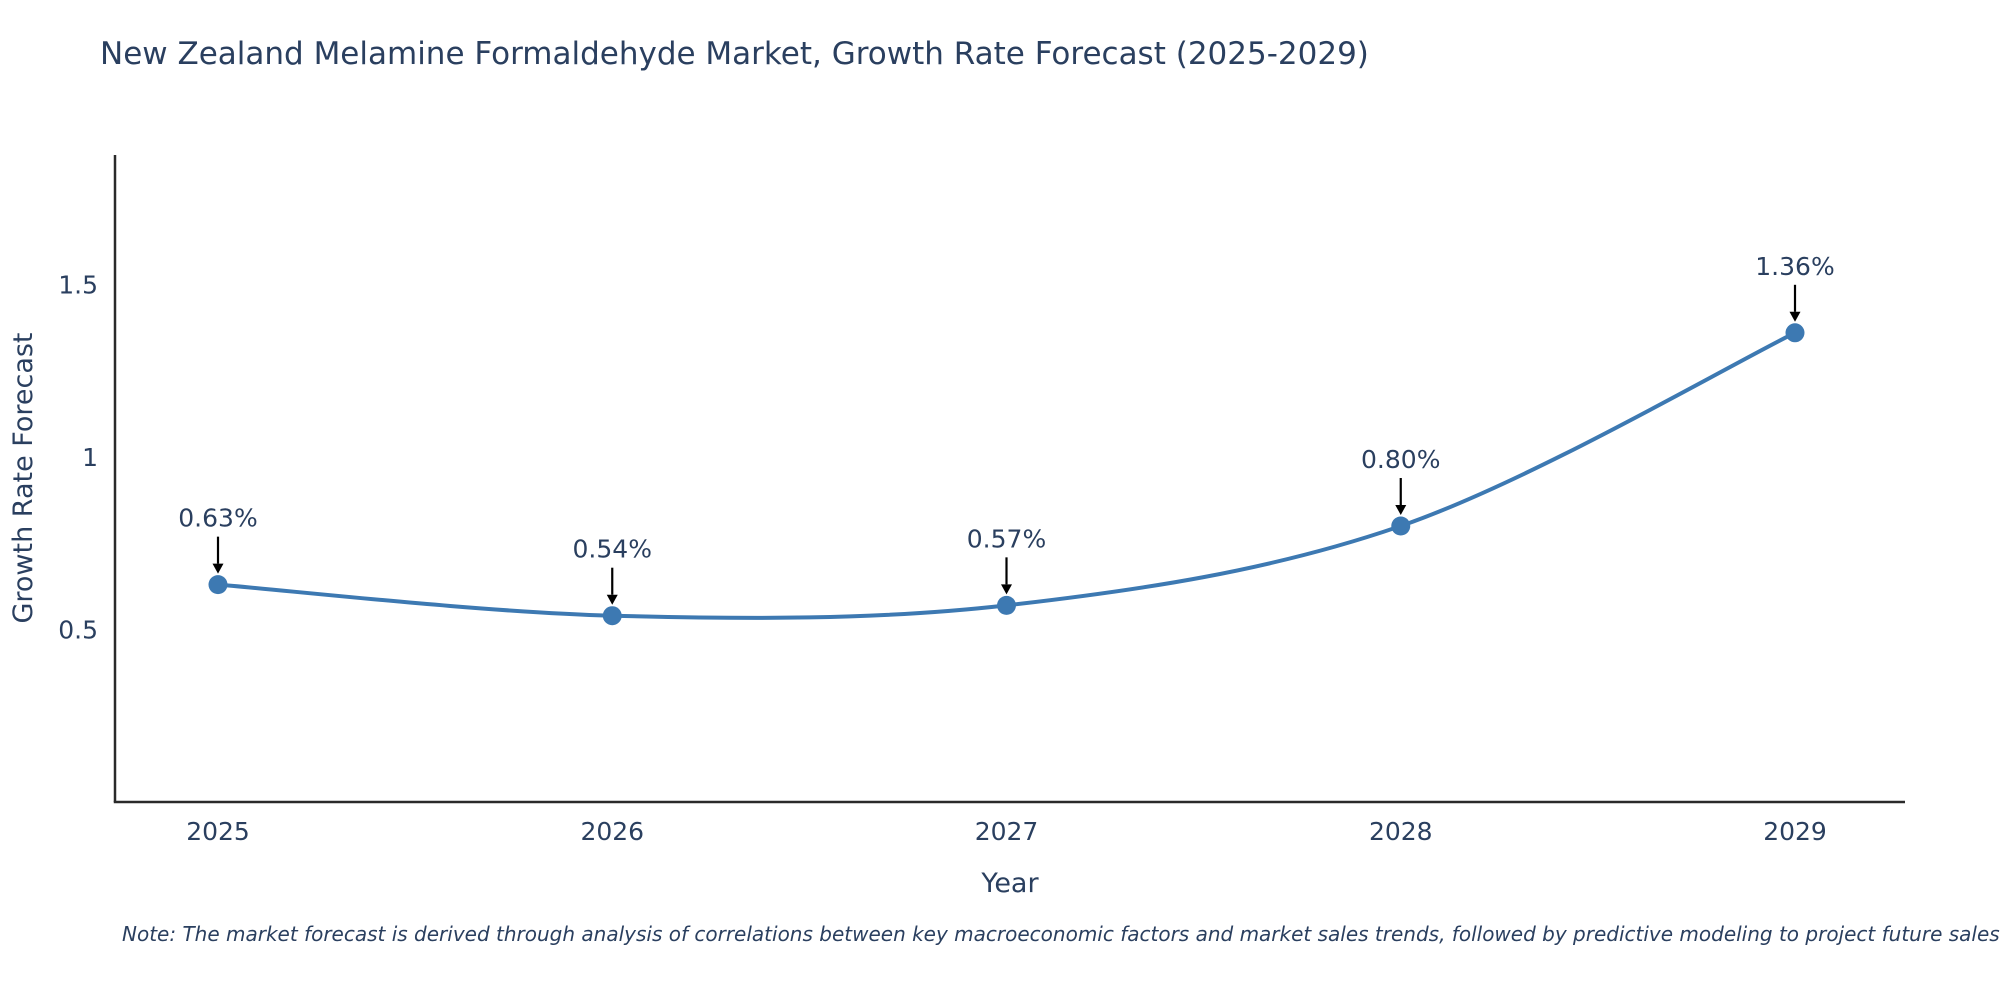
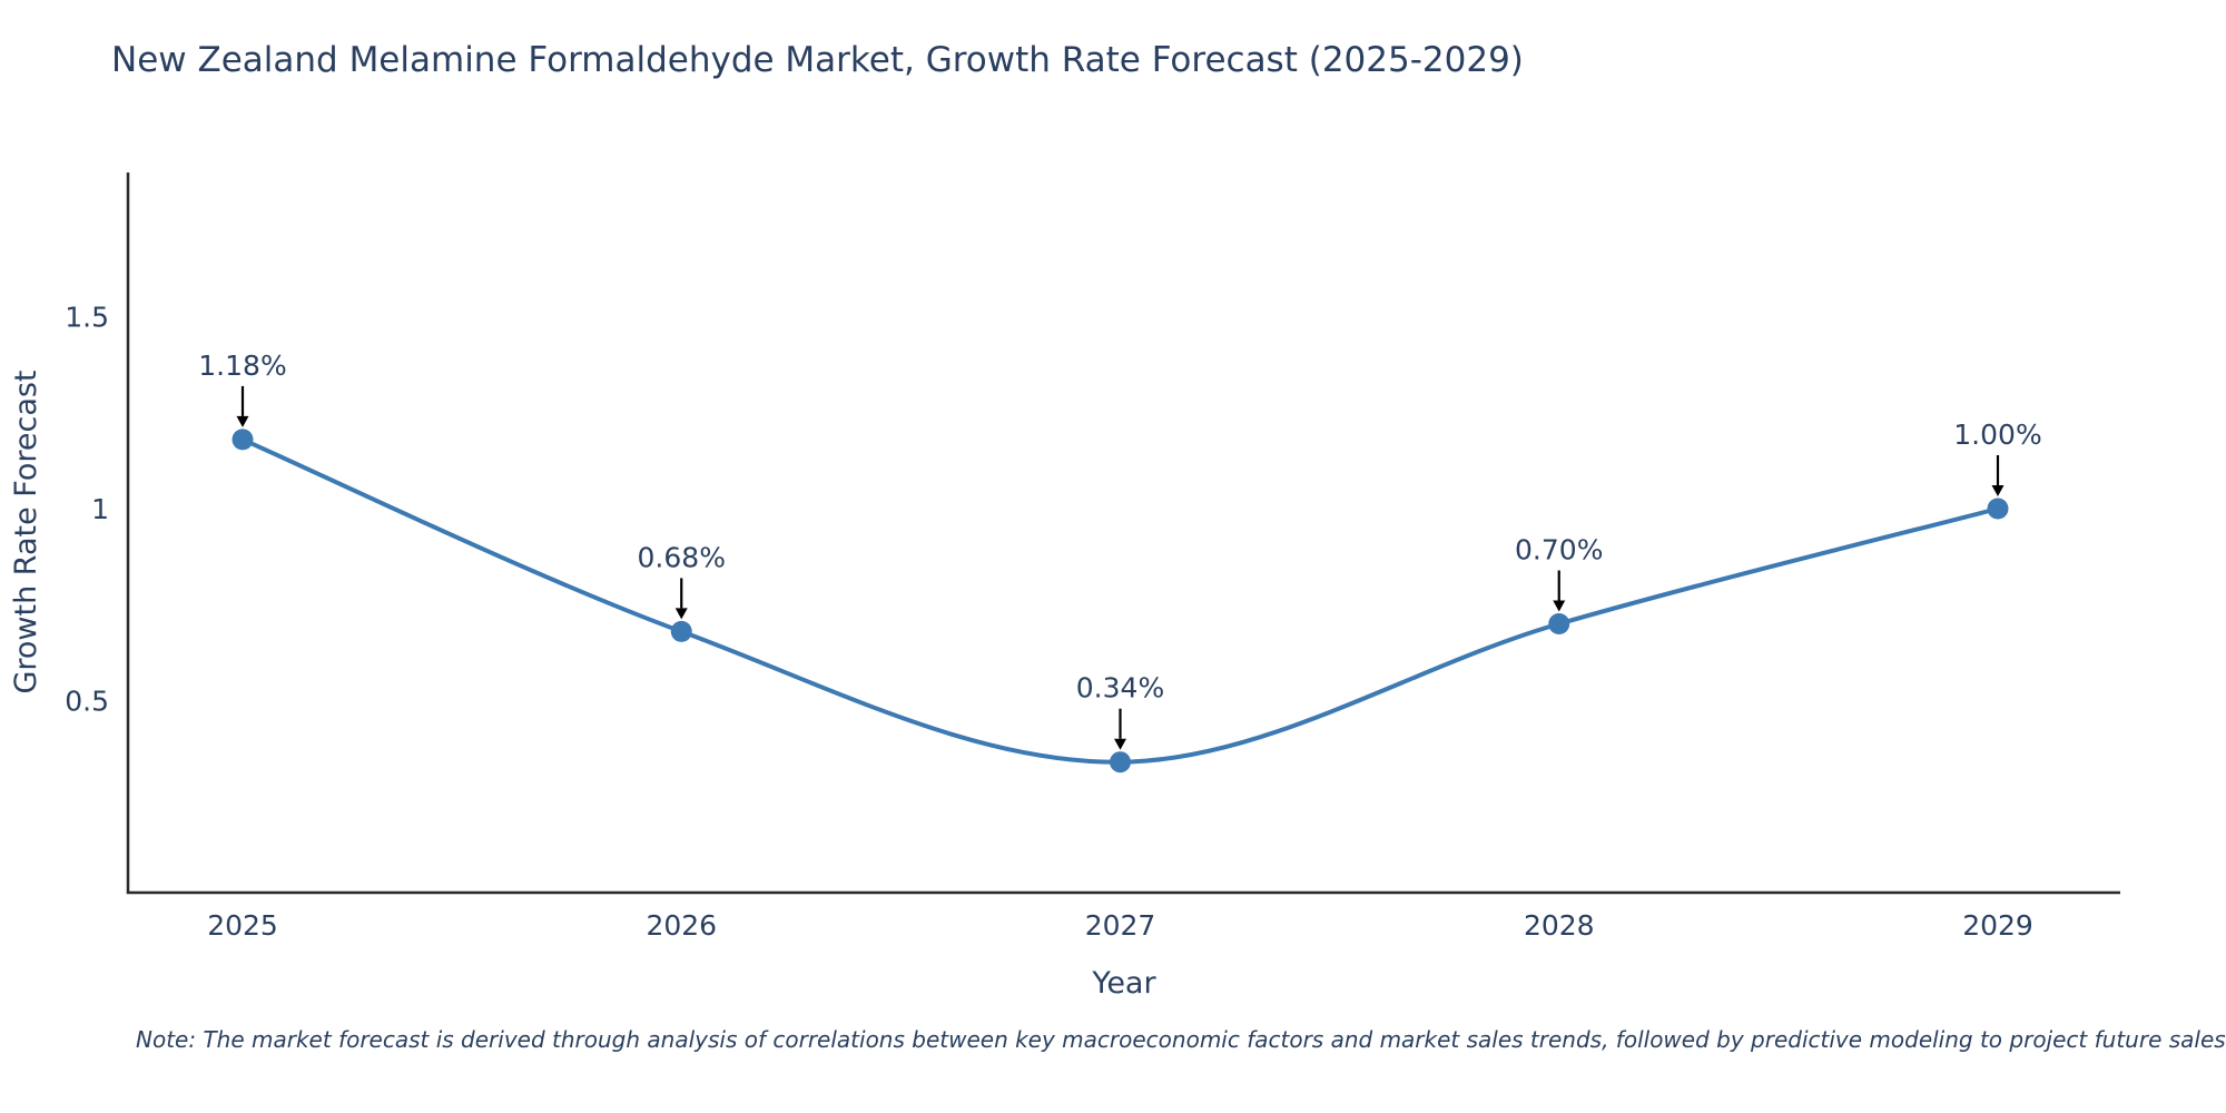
2025: 0.63% -> 1.18%
2026: 0.54% -> 0.68%
2027: 0.57% -> 0.34%
2028: 0.80% -> 0.70%
2029: 1.36% -> 1.00%
